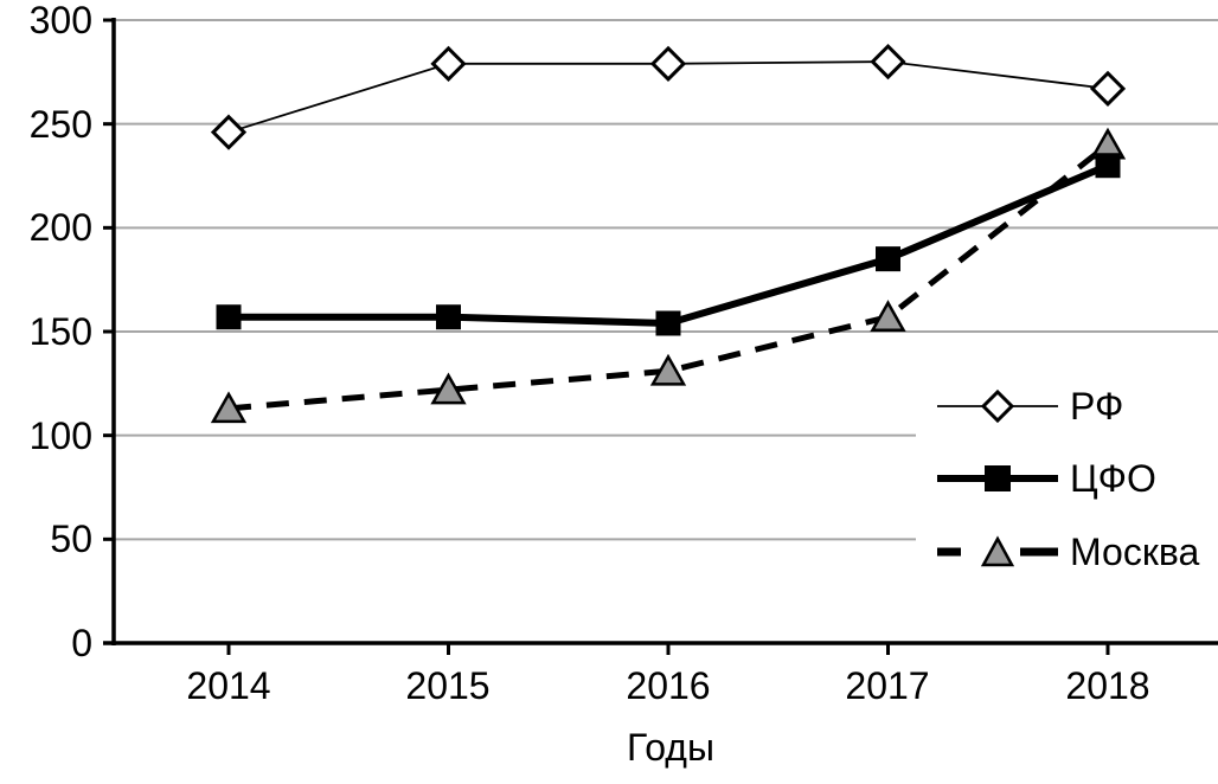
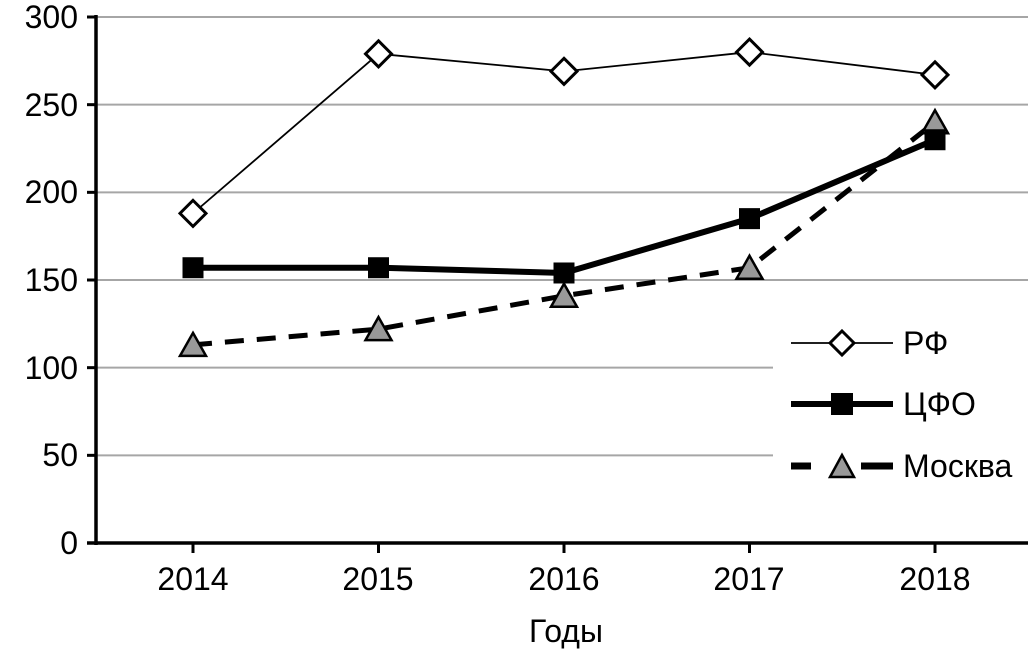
РФ/2014: 246 -> 188
РФ/2016: 279 -> 269
Москва/2016: 131 -> 141
